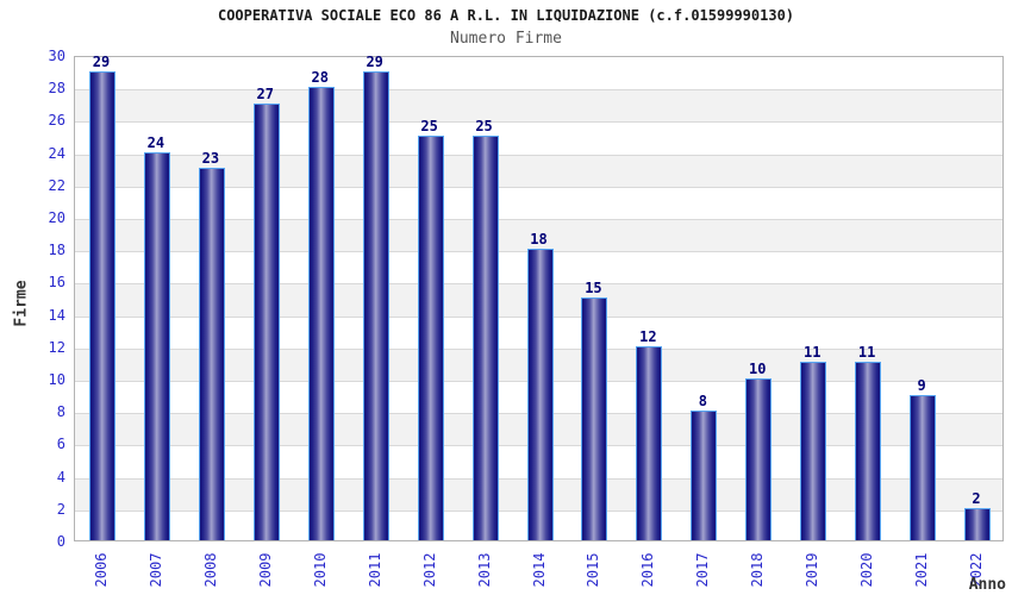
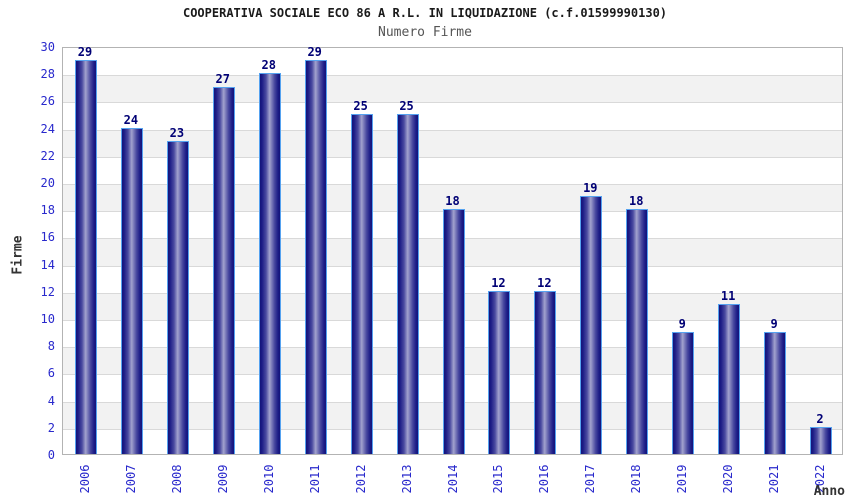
2015: 15 -> 12
2017: 8 -> 19
2018: 10 -> 18
2019: 11 -> 9
